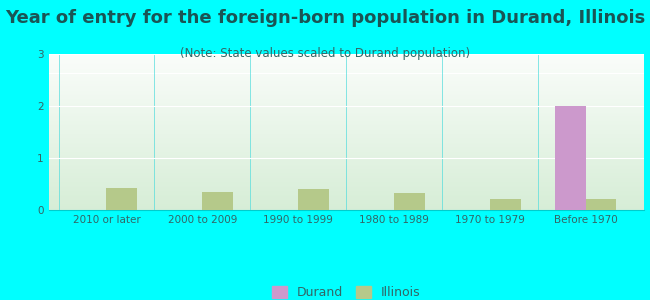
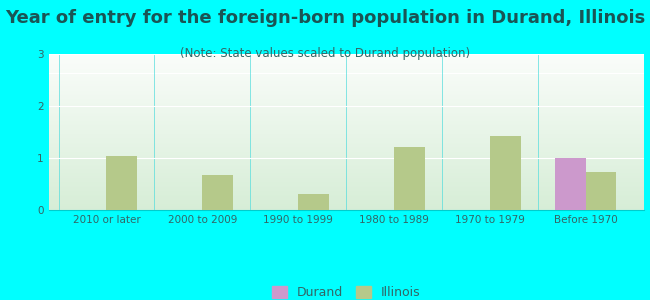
Illinois/2010 or later: 0.42 -> 1.04
Illinois/2000 to 2009: 0.35 -> 0.68
Illinois/1990 to 1999: 0.40 -> 0.30
Illinois/1980 to 1989: 0.32 -> 1.22
Illinois/1970 to 1979: 0.22 -> 1.42
Durand/Before 1970: 2 -> 1
Illinois/Before 1970: 0.21 -> 0.74
